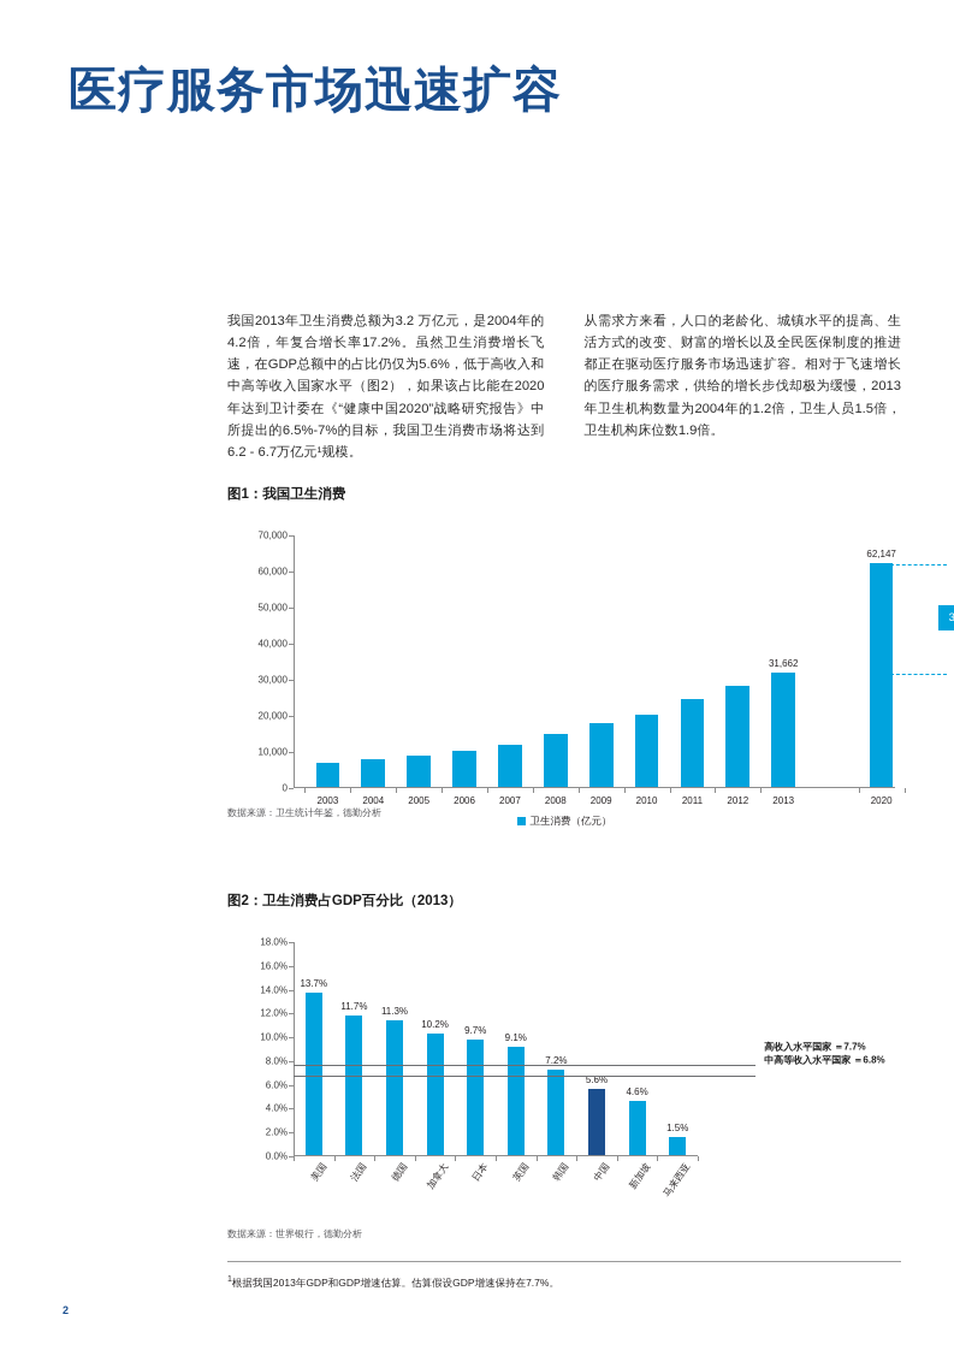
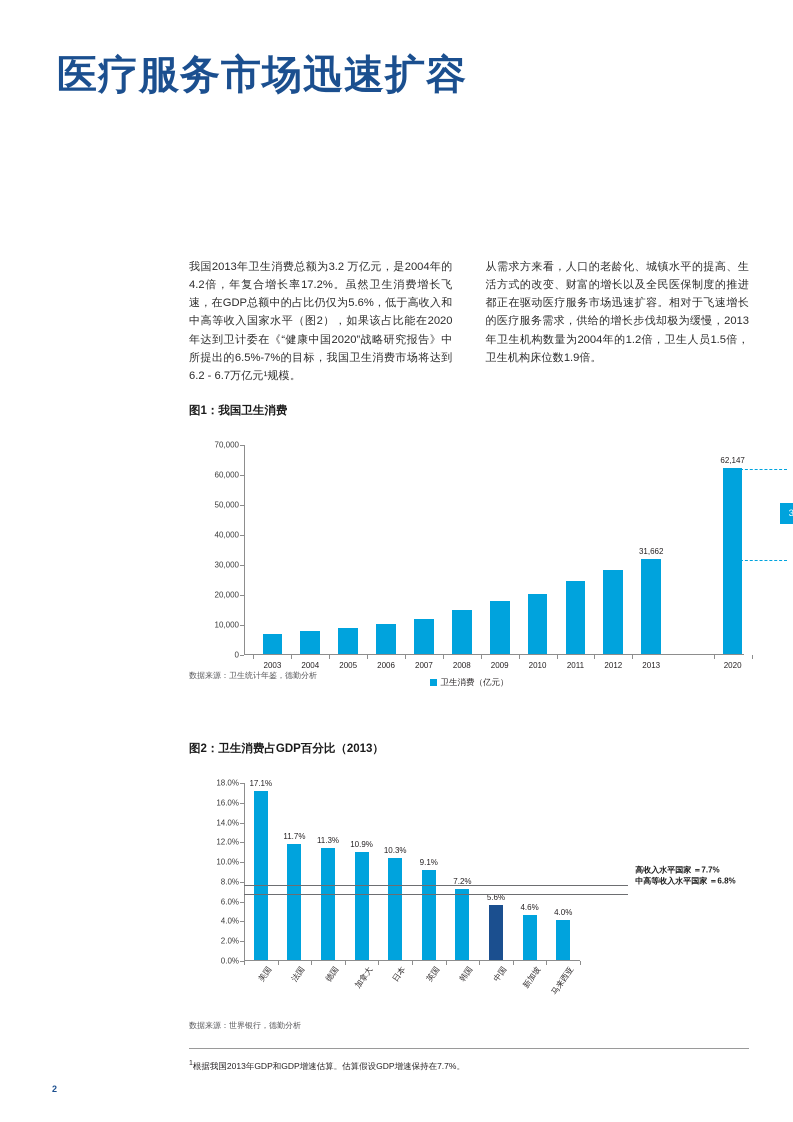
图2：卫生消费占GDP百分比（2013）/美国: 13.7% -> 17.1%
图2：卫生消费占GDP百分比（2013）/加拿大: 10.2% -> 10.9%
图2：卫生消费占GDP百分比（2013）/日本: 9.7% -> 10.3%
图2：卫生消费占GDP百分比（2013）/马来西亚: 1.5% -> 4.0%
